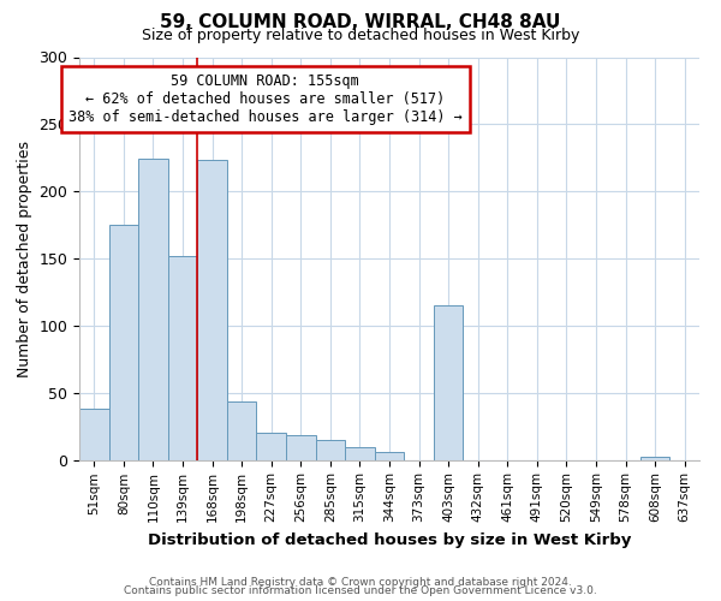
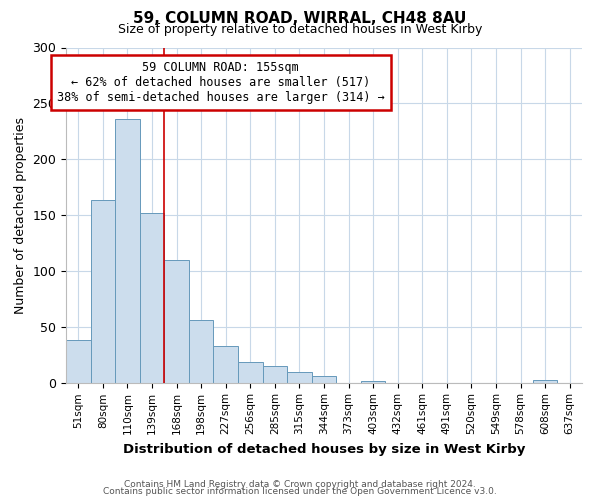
80sqm: 175 -> 163
110sqm: 224 -> 236
168sqm: 223 -> 110
198sqm: 43 -> 56
227sqm: 20 -> 33
403sqm: 115 -> 1
